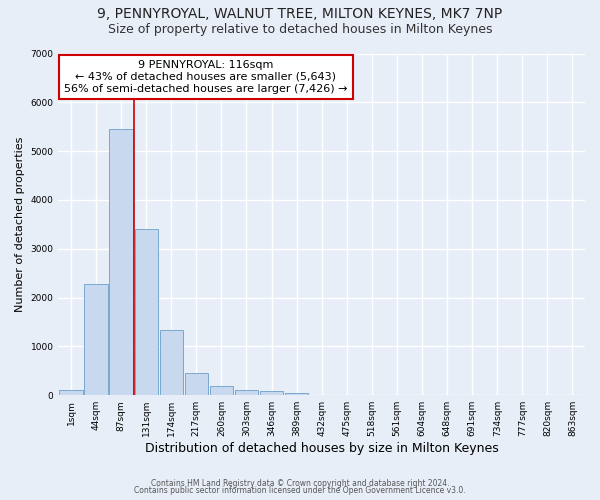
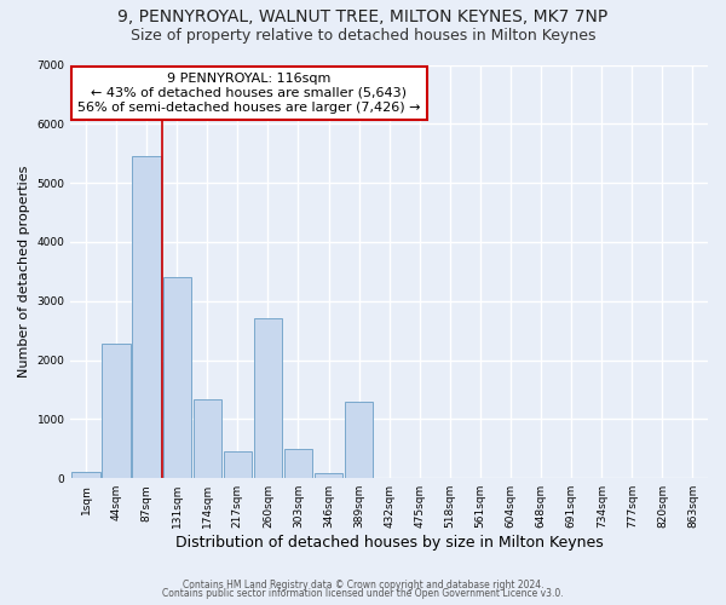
260sqm: 190 -> 2700
303sqm: 100 -> 500
389sqm: 60 -> 1300
